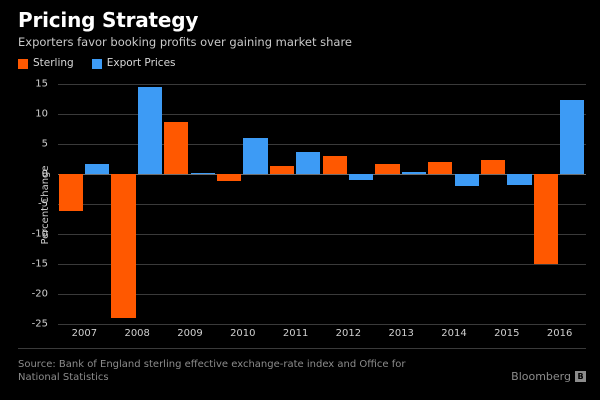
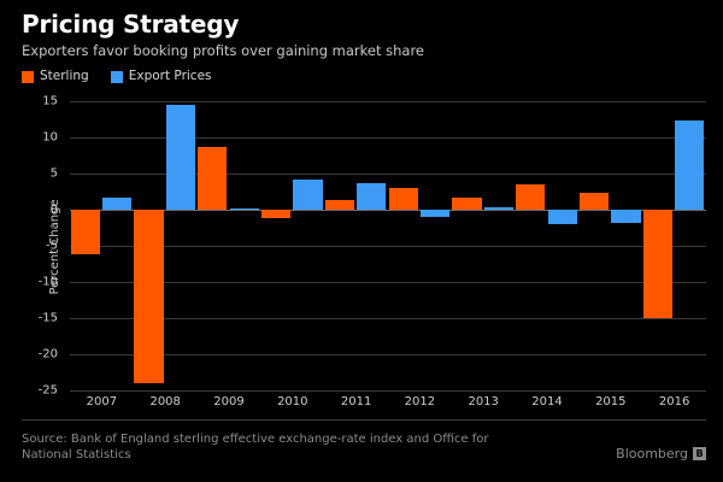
Export Prices/2010: 6 -> 4
Sterling/2014: 2 -> 4
